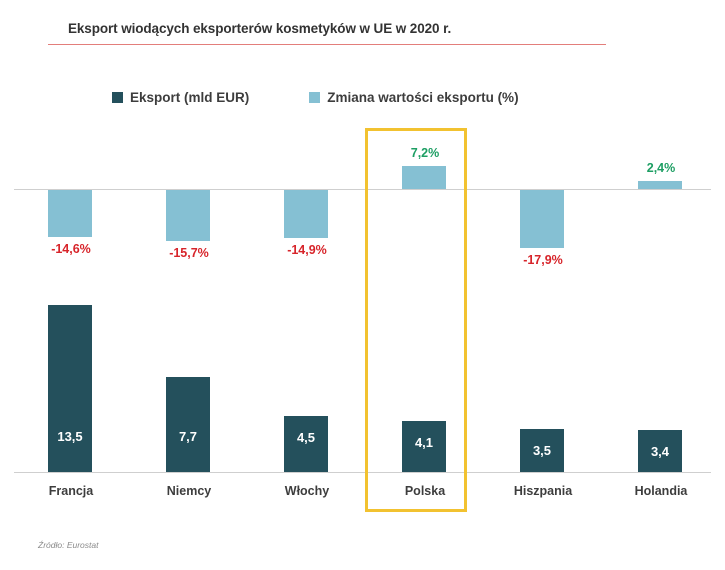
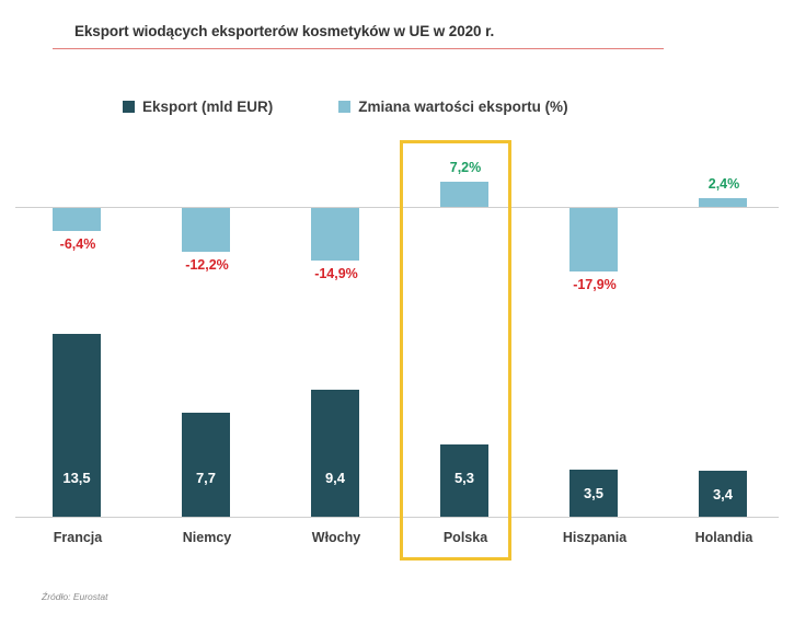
Zmiana wartości eksportu (%)/Francja: -14,6% -> -6,4%
Zmiana wartości eksportu (%)/Niemcy: -15,7% -> -12,2%
Eksport (mld EUR)/Włochy: 4,5 -> 9,4
Eksport (mld EUR)/Polska: 4,1 -> 5,3
